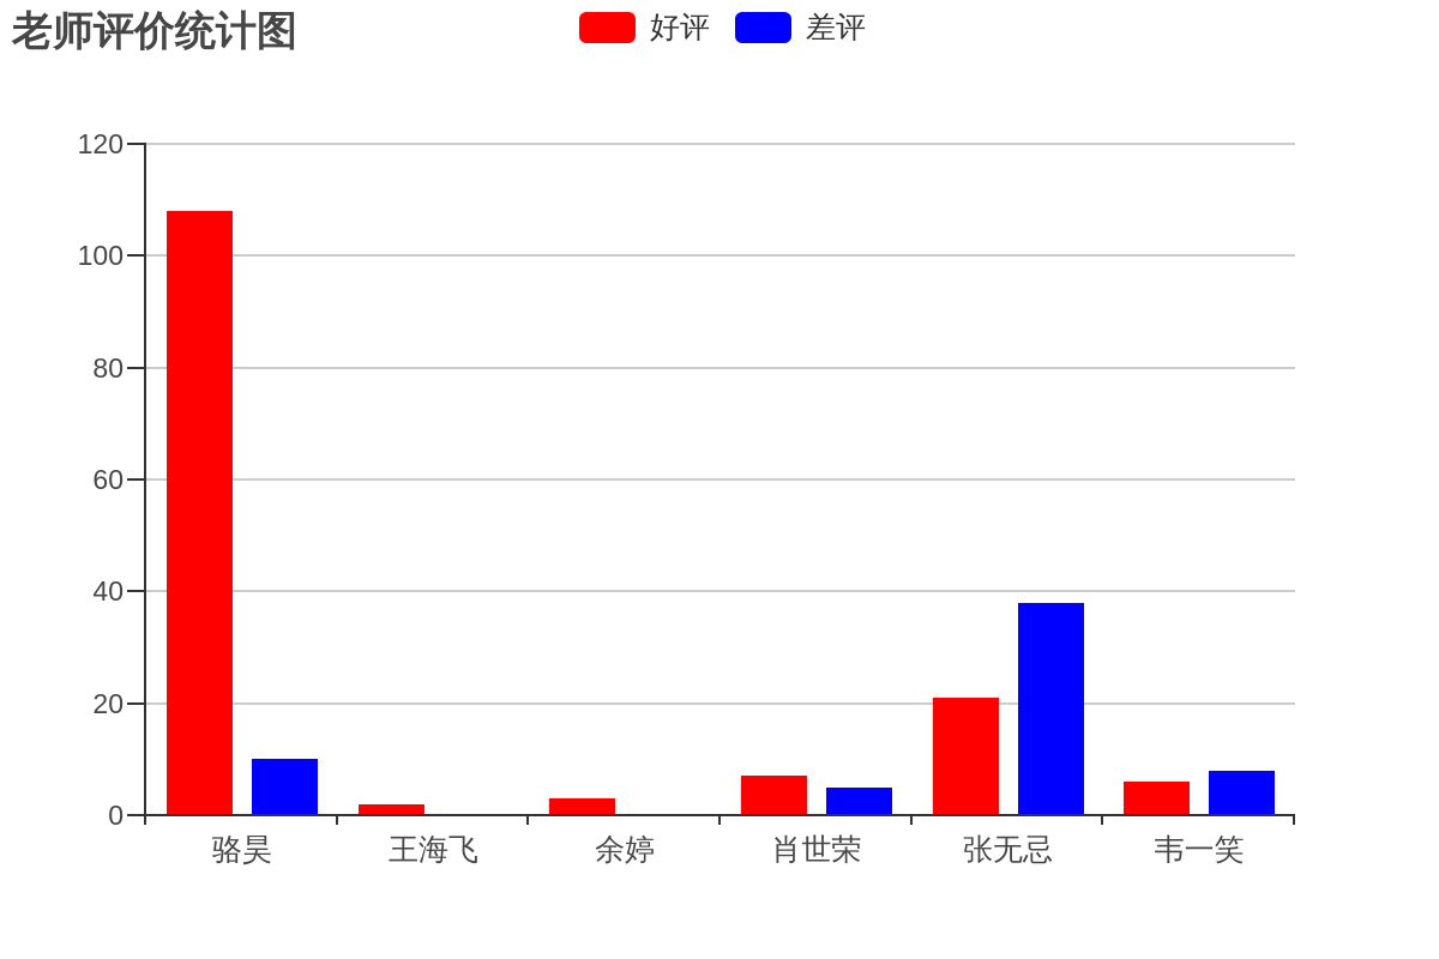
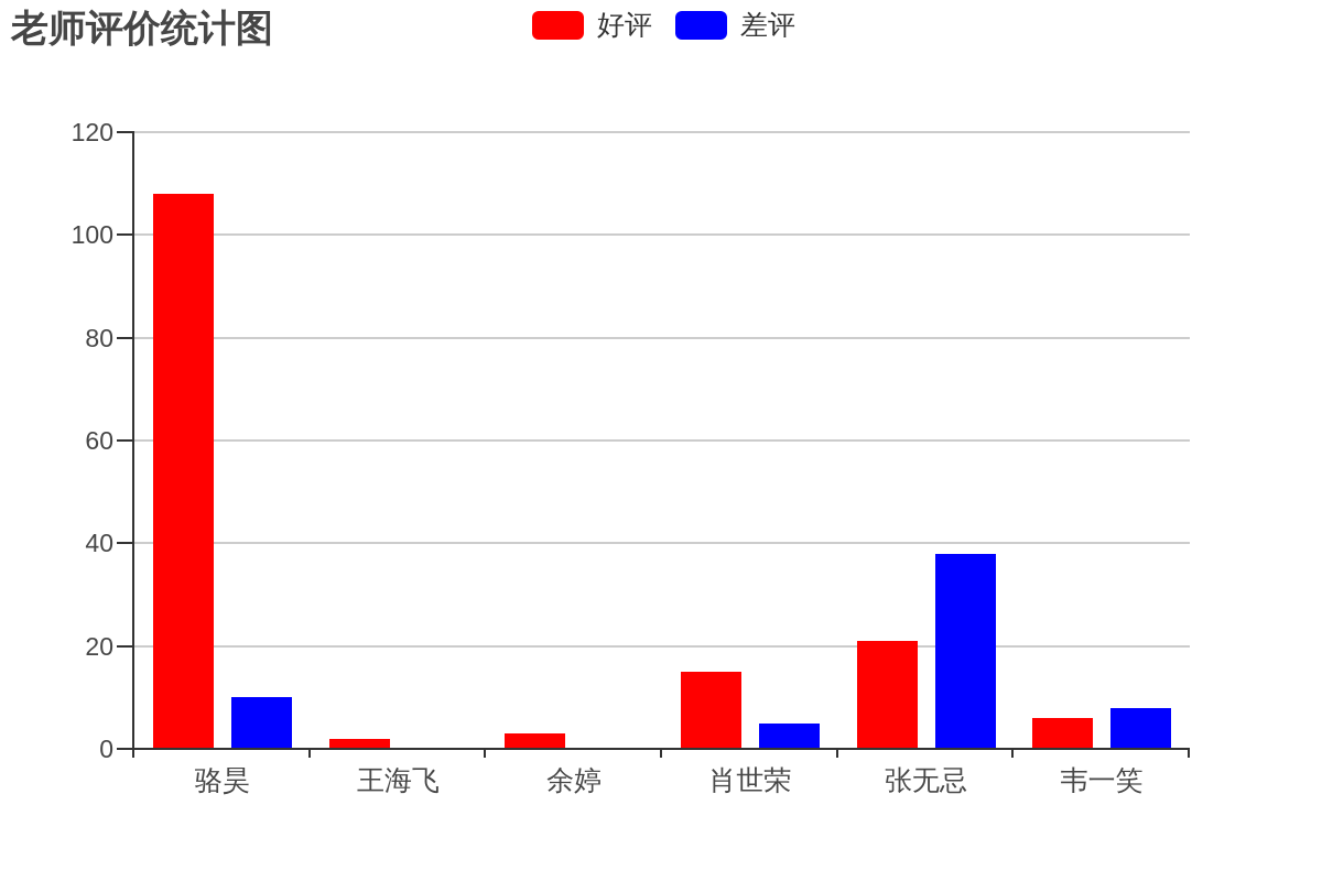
好评/肖世荣: 7 -> 15
